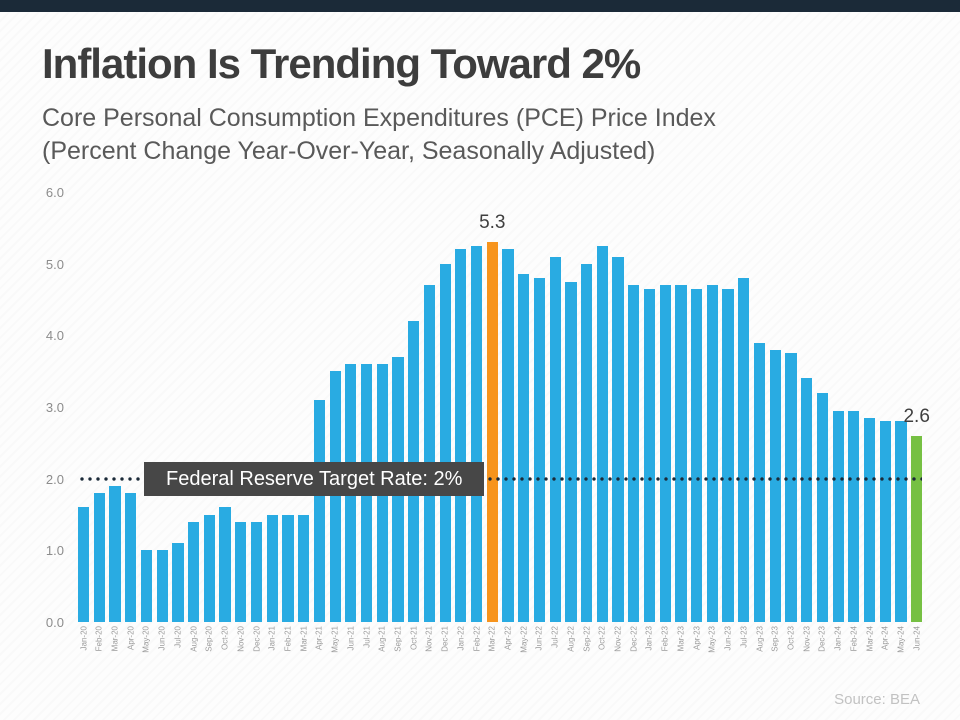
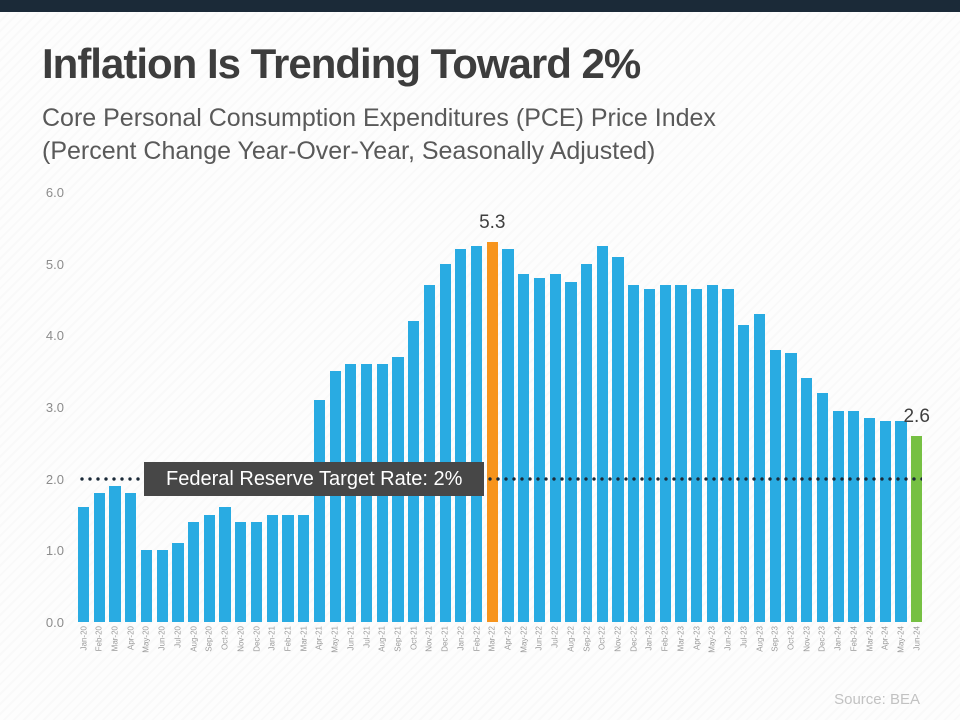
Jul-22: 5.1 -> 4.8
Jul-23: 4.8 -> 4.2
Aug-23: 3.9 -> 4.3
